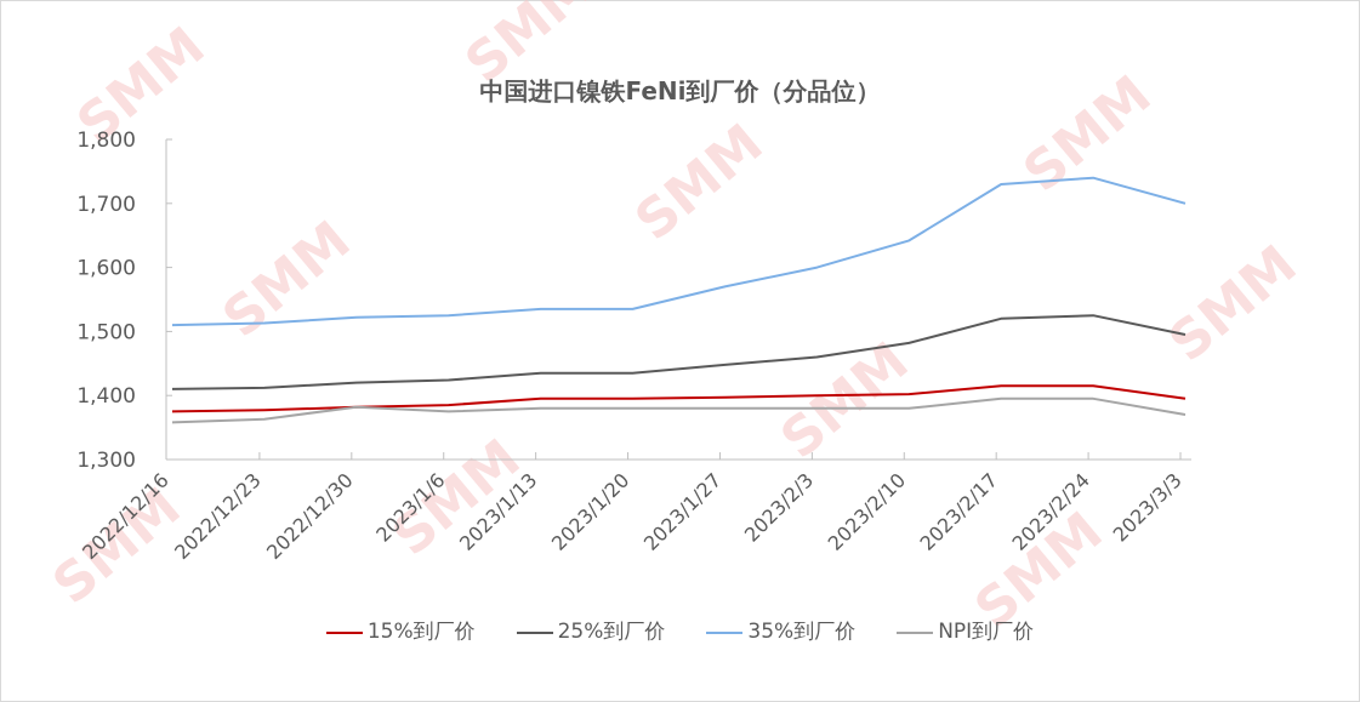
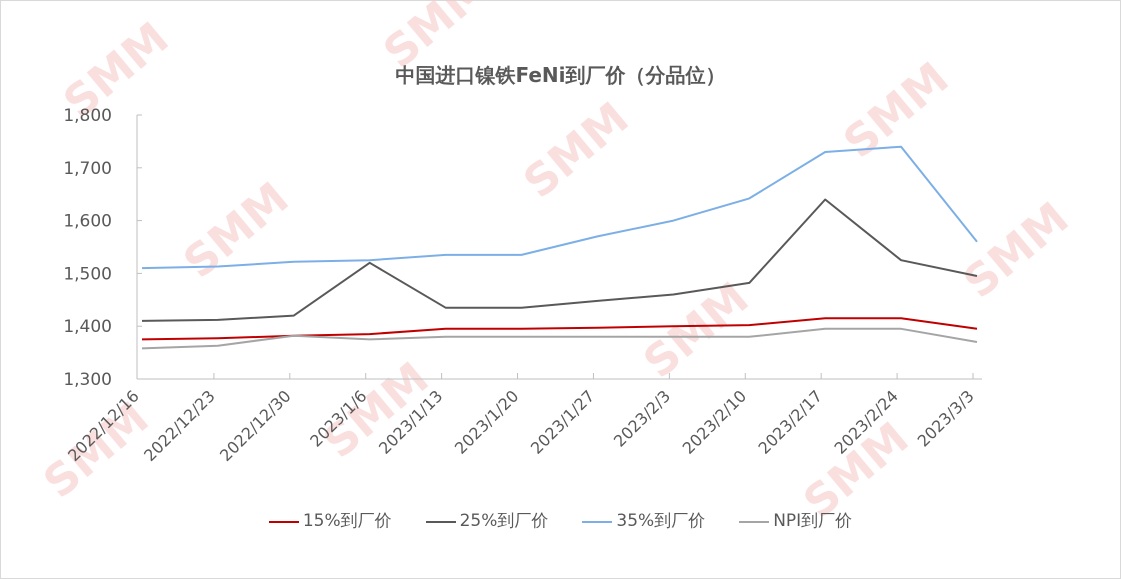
25%到厂价/2023/1/6: 1420 -> 1520
25%到厂价/2023/2/17: 1520 -> 1640
35%到厂价/2023/3/3: 1700 -> 1560
